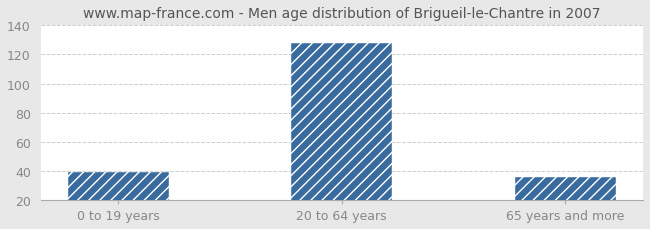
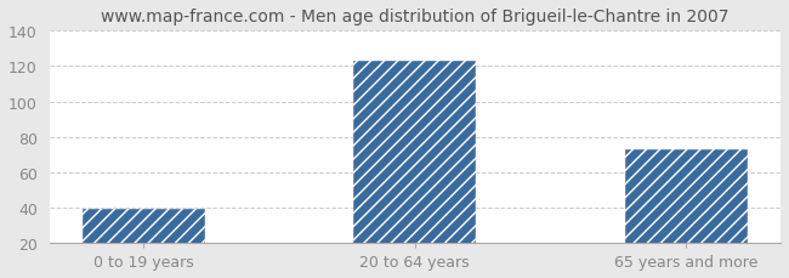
20 to 64 years: 128 -> 123
65 years and more: 36 -> 73
